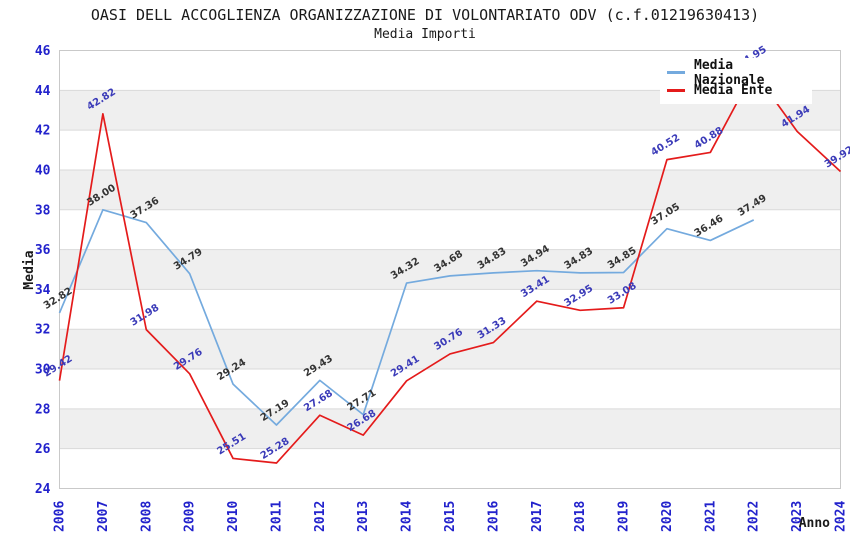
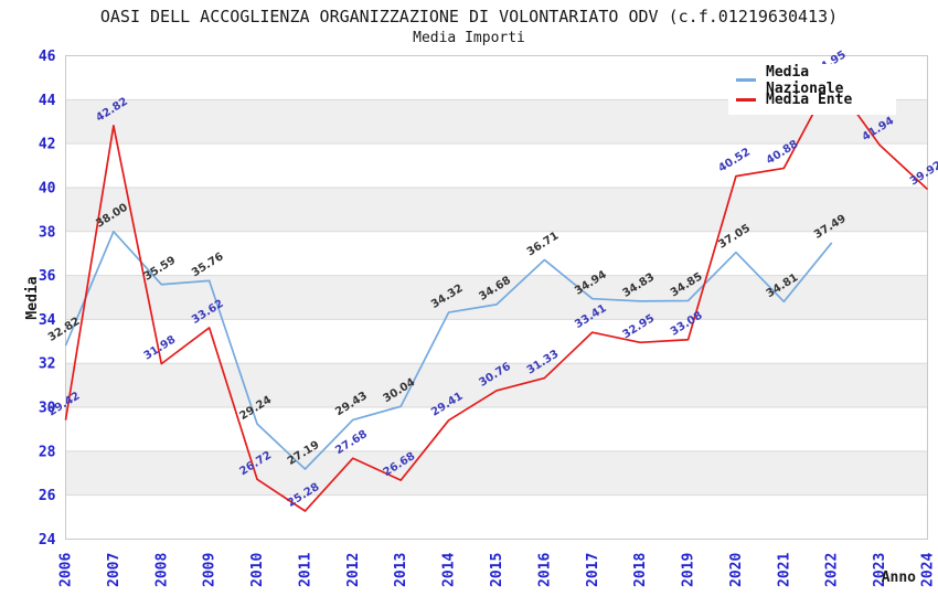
Media Nazionale/2008: 37.36 -> 35.59
Media Nazionale/2009: 34.79 -> 35.76
Media Ente/2009: 29.76 -> 33.62
Media Ente/2010: 25.51 -> 26.72
Media Nazionale/2013: 27.71 -> 30.04
Media Nazionale/2016: 34.83 -> 36.71
Media Nazionale/2021: 36.46 -> 34.81
